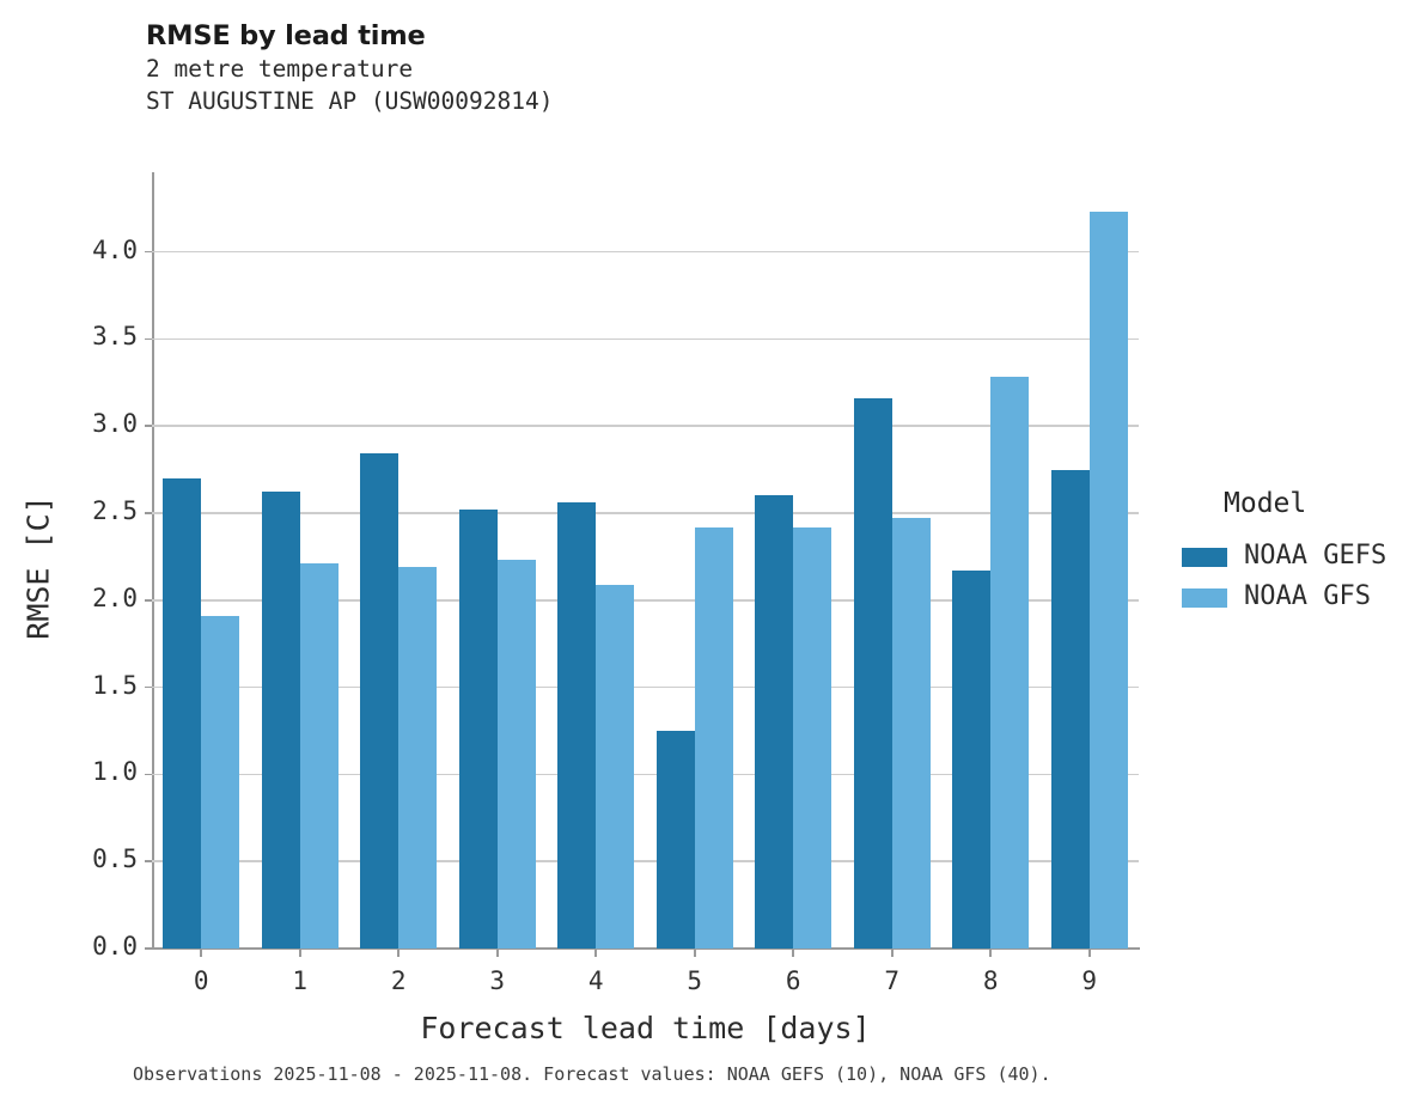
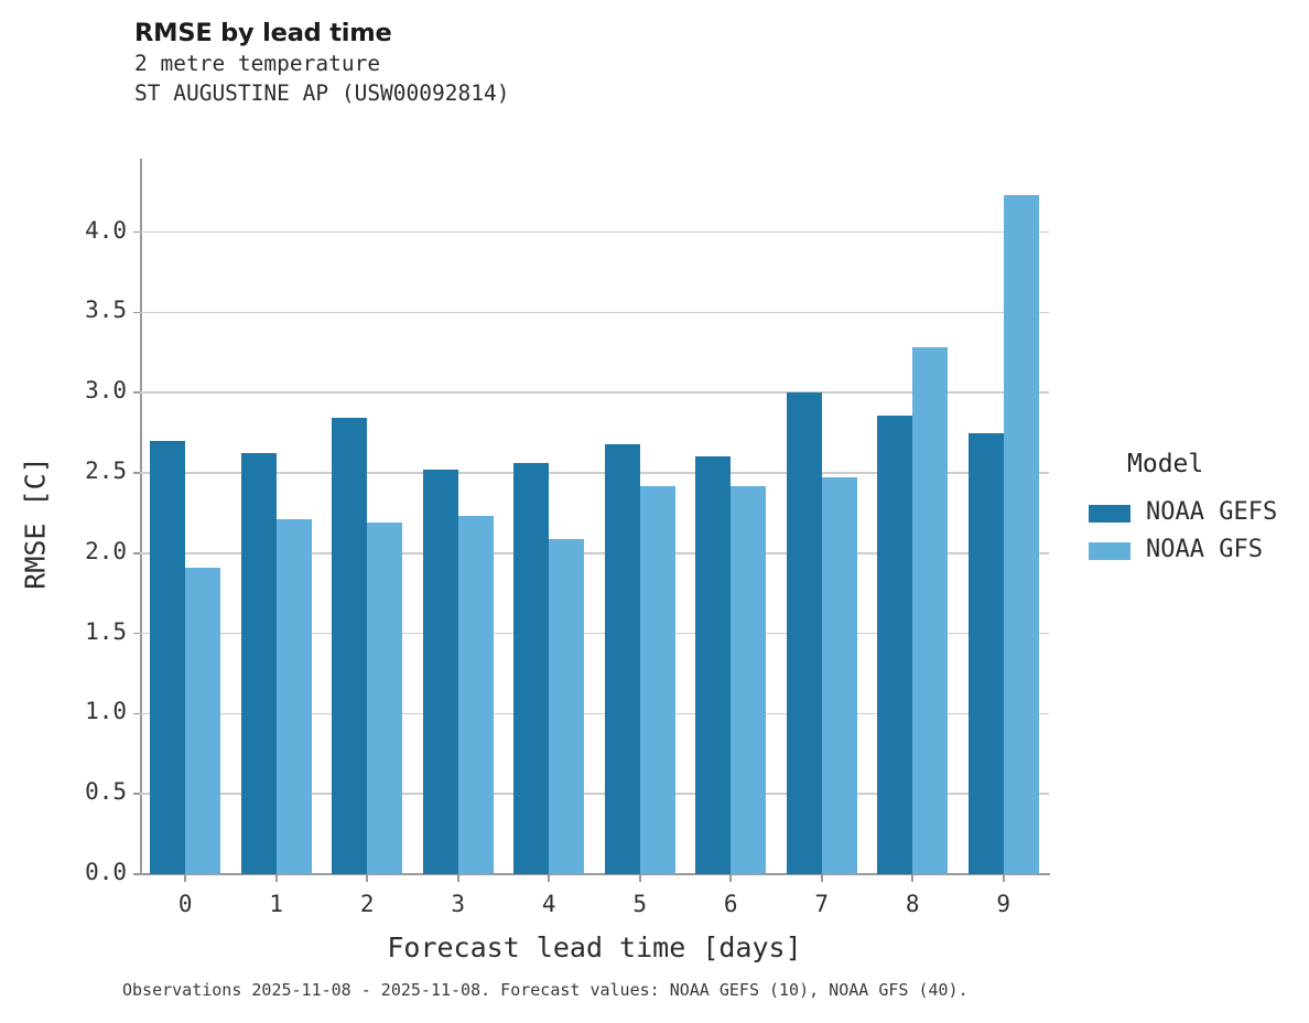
NOAA GEFS/5: 1.25 -> 2.68
NOAA GEFS/7: 3.16 -> 3.00
NOAA GEFS/8: 2.17 -> 2.86
